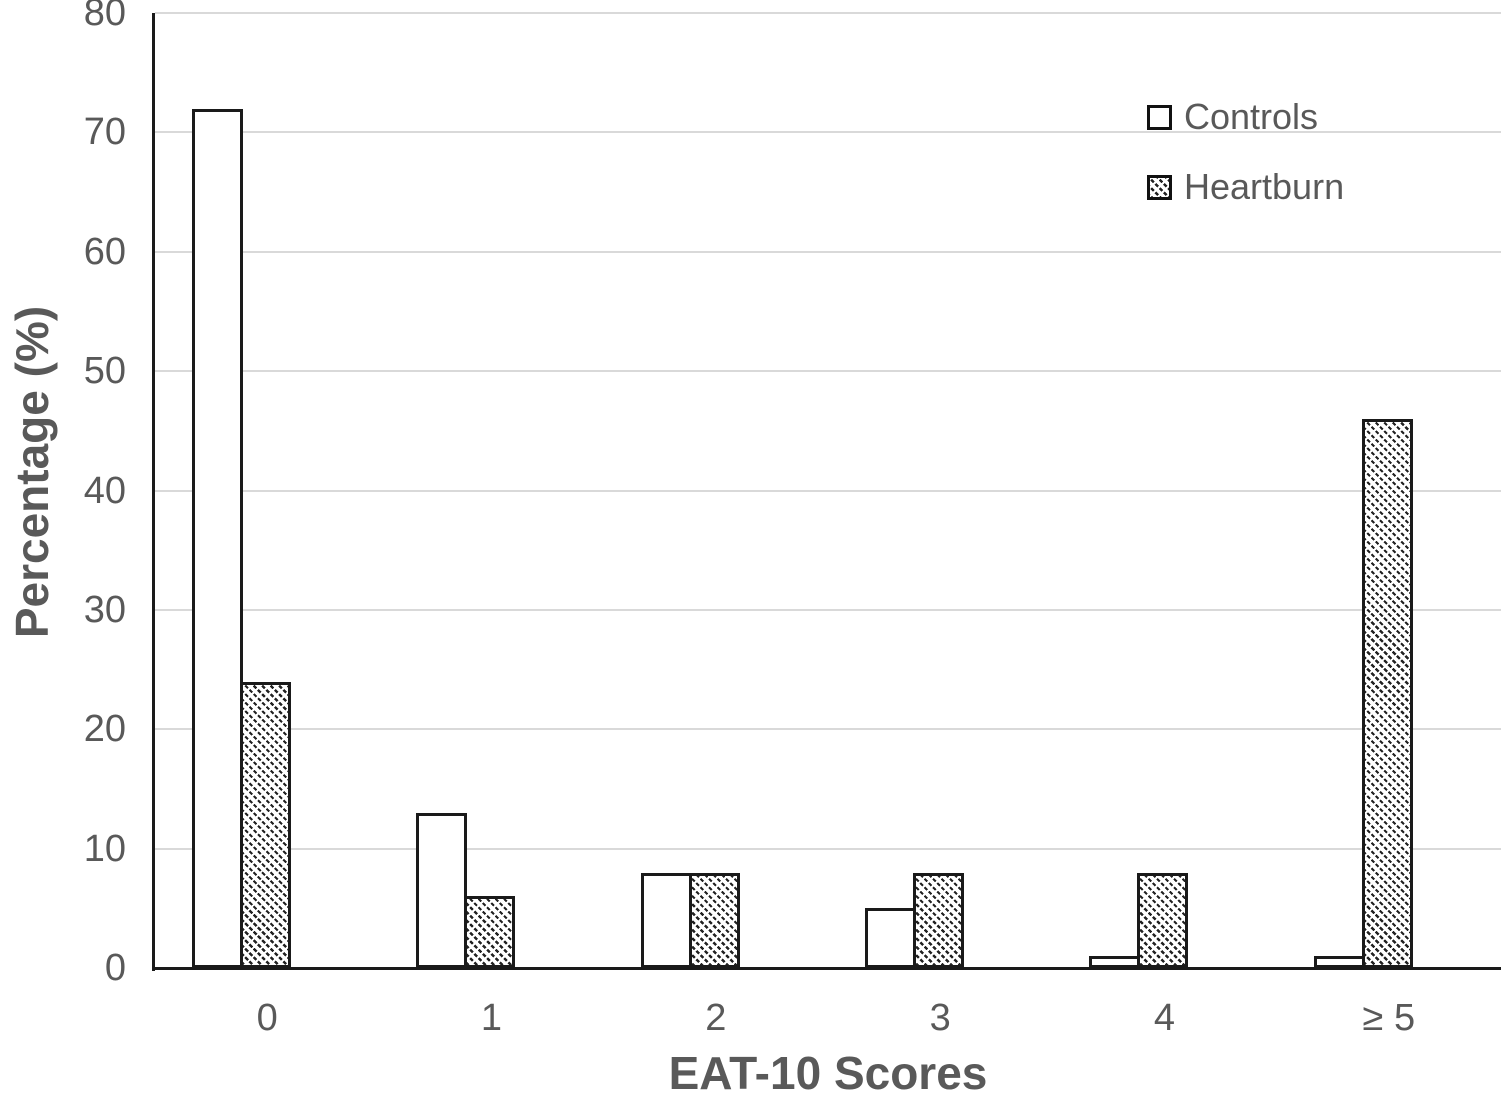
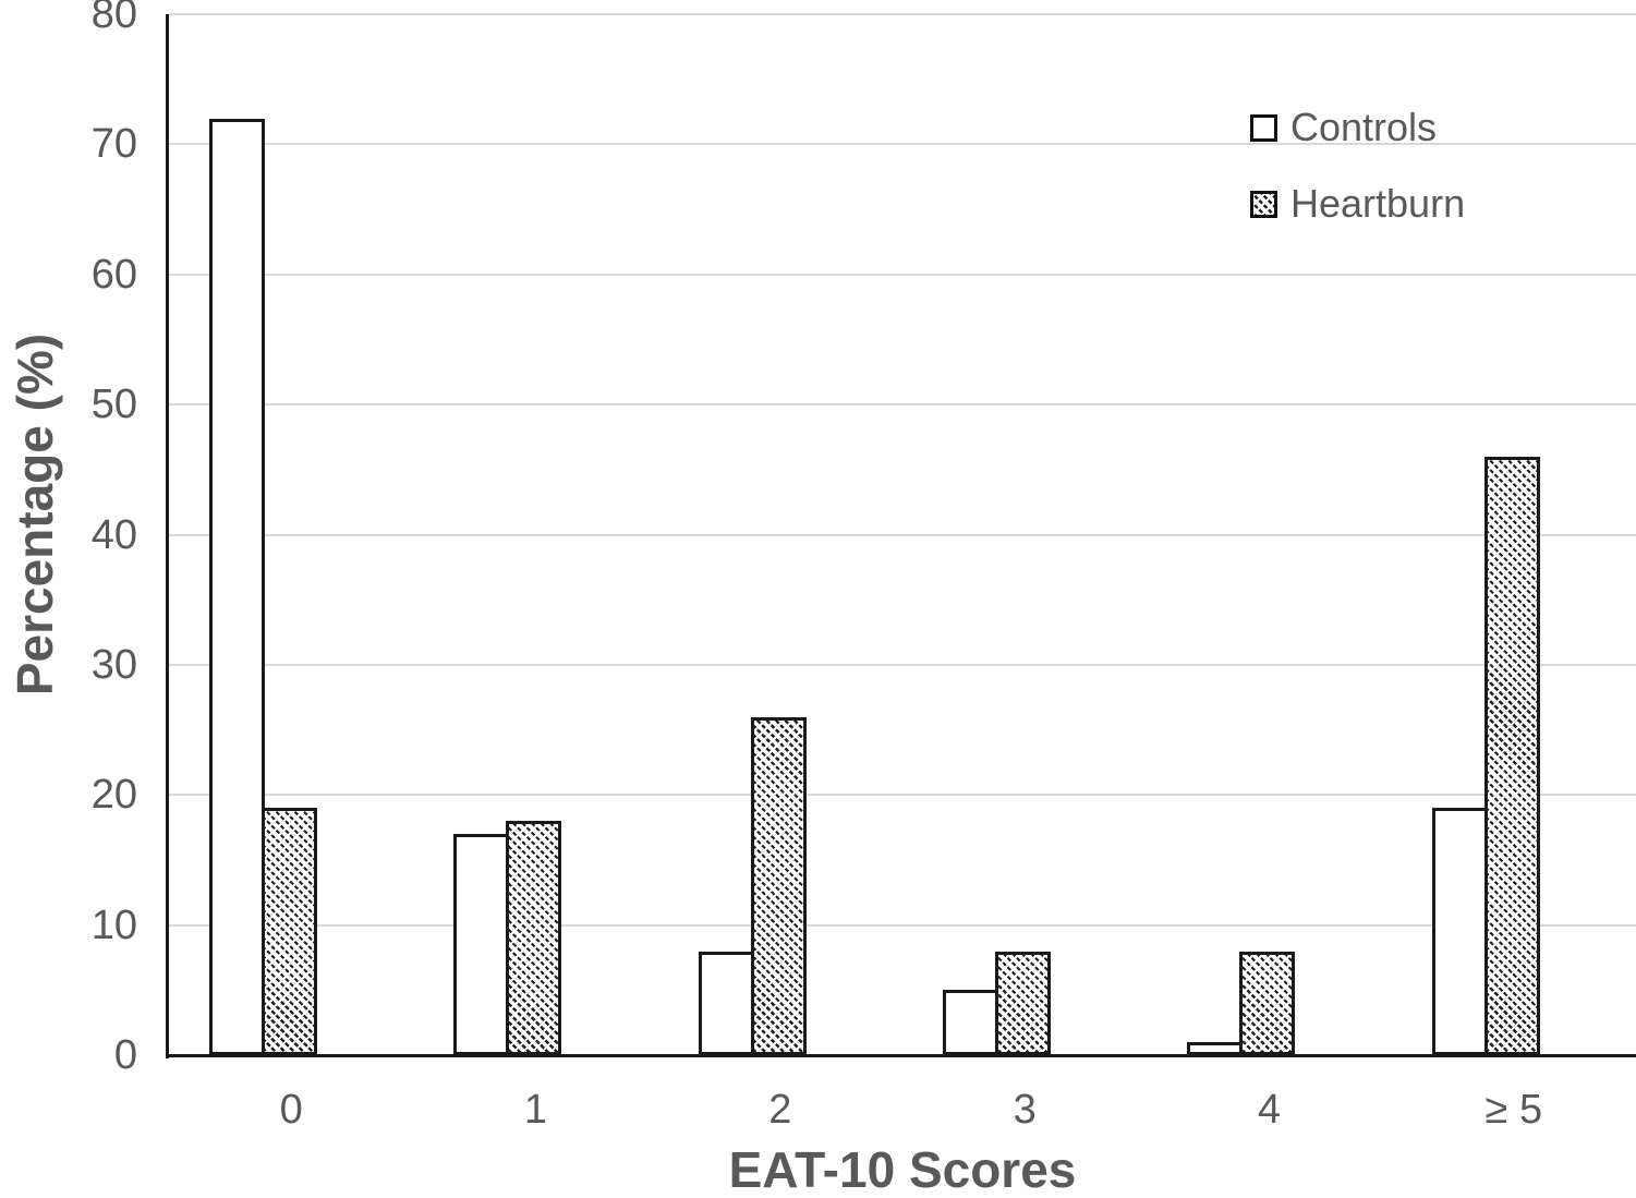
Heartburn/0: 24 -> 19
Controls/1: 13 -> 17
Heartburn/1: 6 -> 18
Heartburn/2: 8 -> 26
Controls/≥ 5: 1 -> 19
